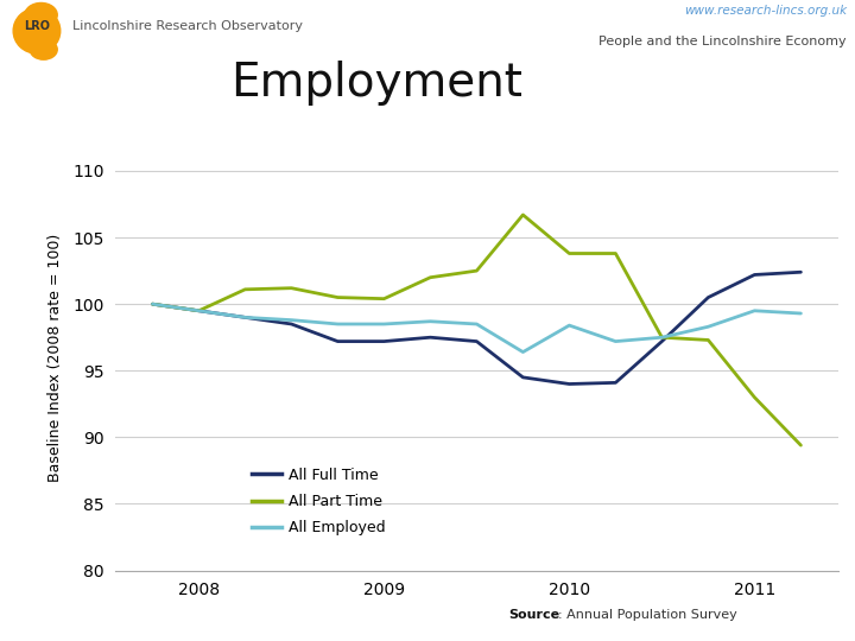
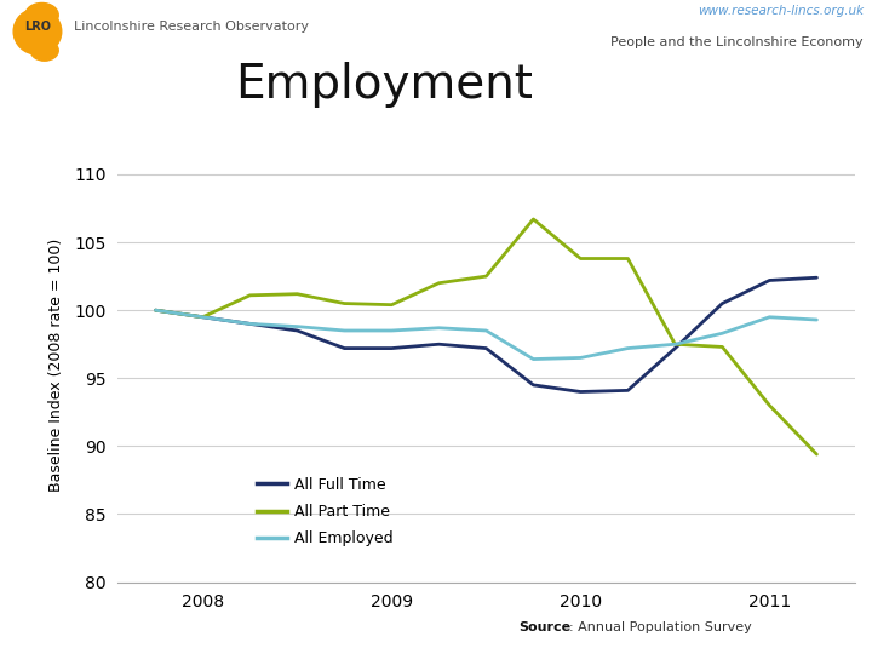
All Employed/2010: 98.4 -> 96.5
